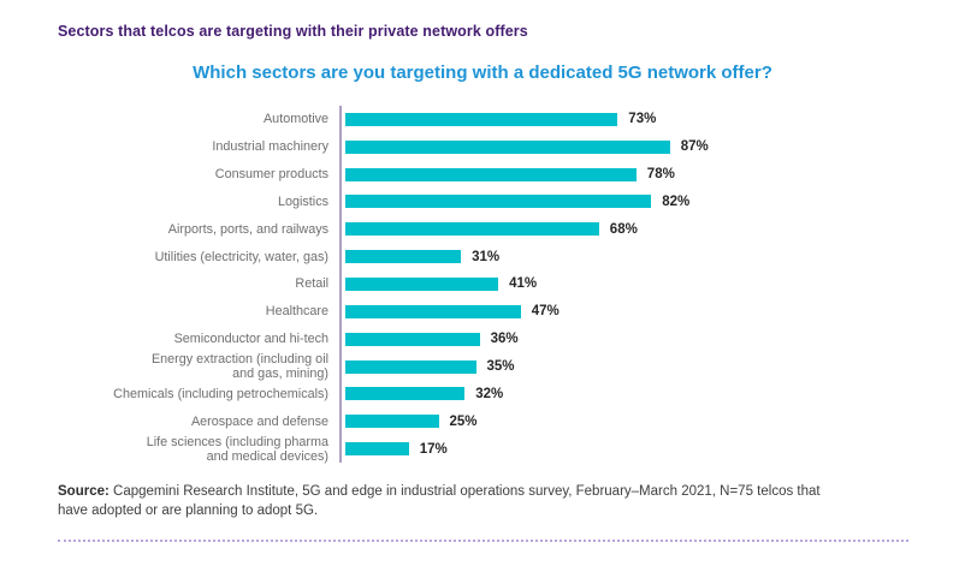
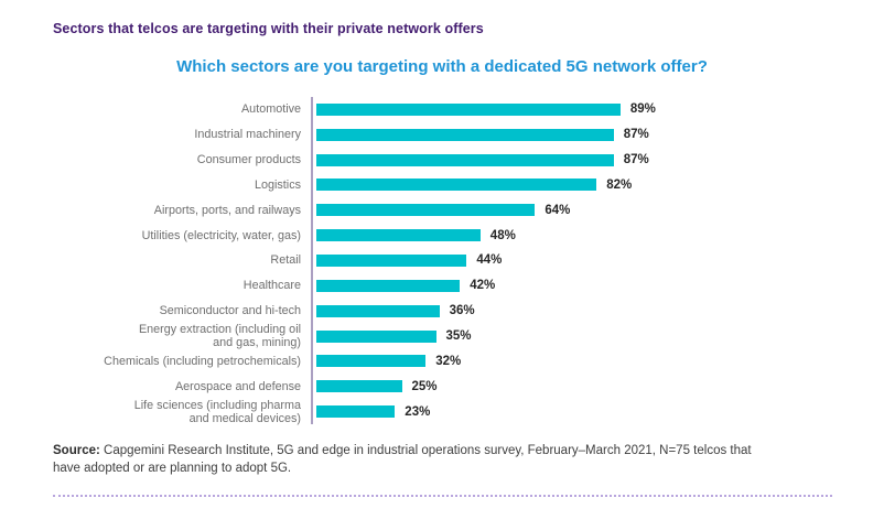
Automotive: 73% -> 89%
Consumer products: 78% -> 87%
Airports, ports, and railways: 68% -> 64%
Utilities (electricity, water, gas): 31% -> 48%
Retail: 41% -> 44%
Healthcare: 47% -> 42%
Life sciences (including pharma and medical devices): 17% -> 23%
